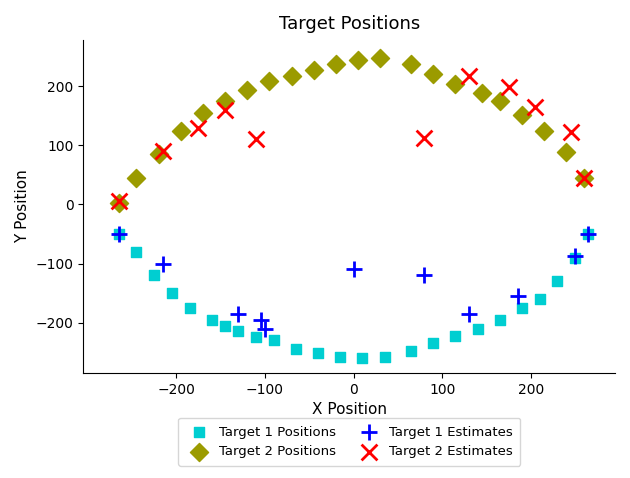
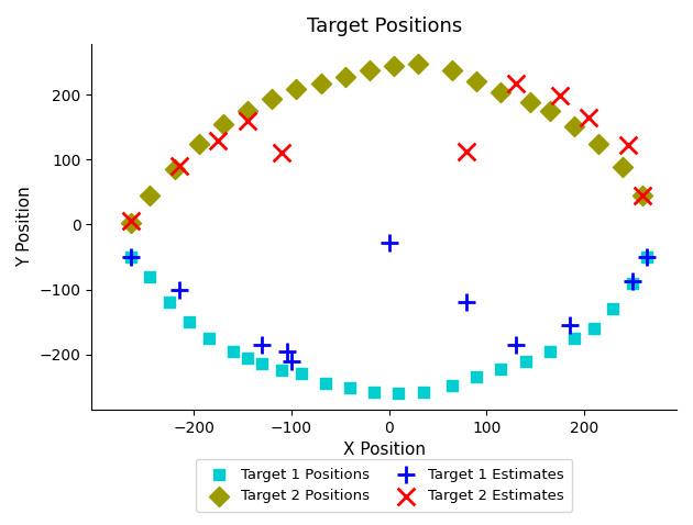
Target 1 Estimates/0: -110 -> -28
